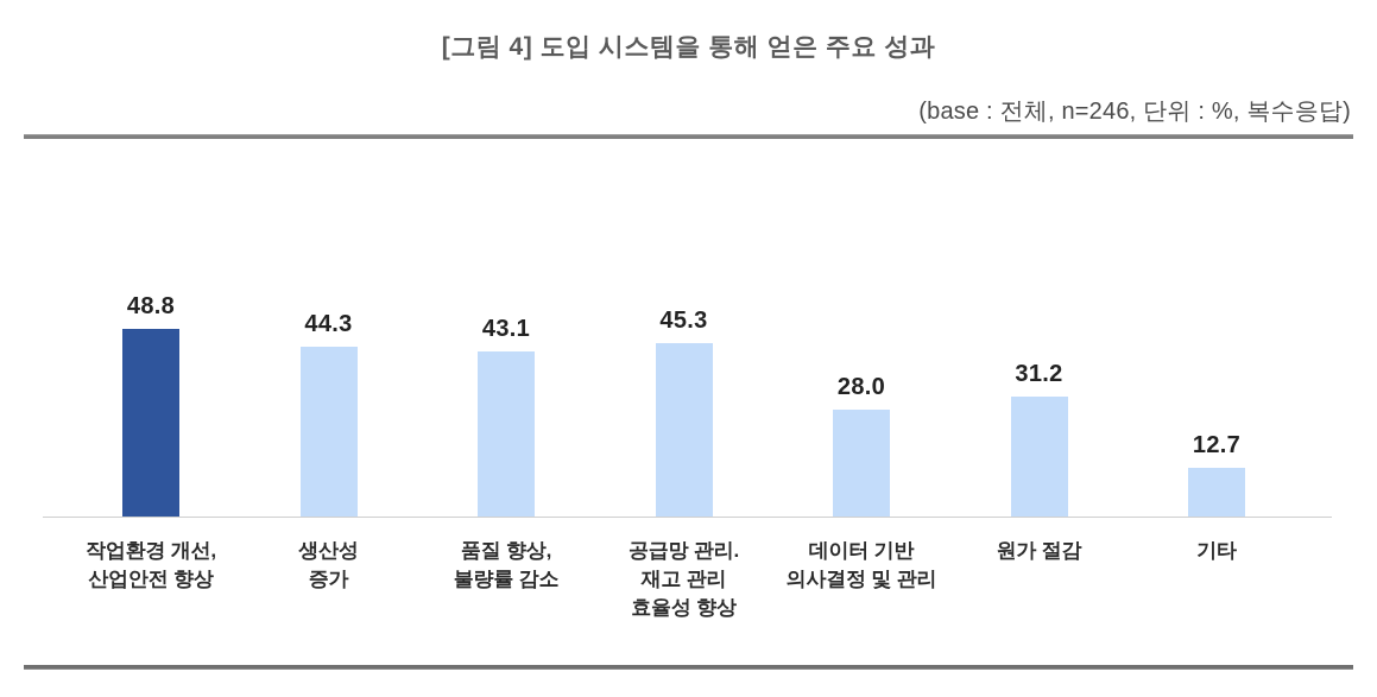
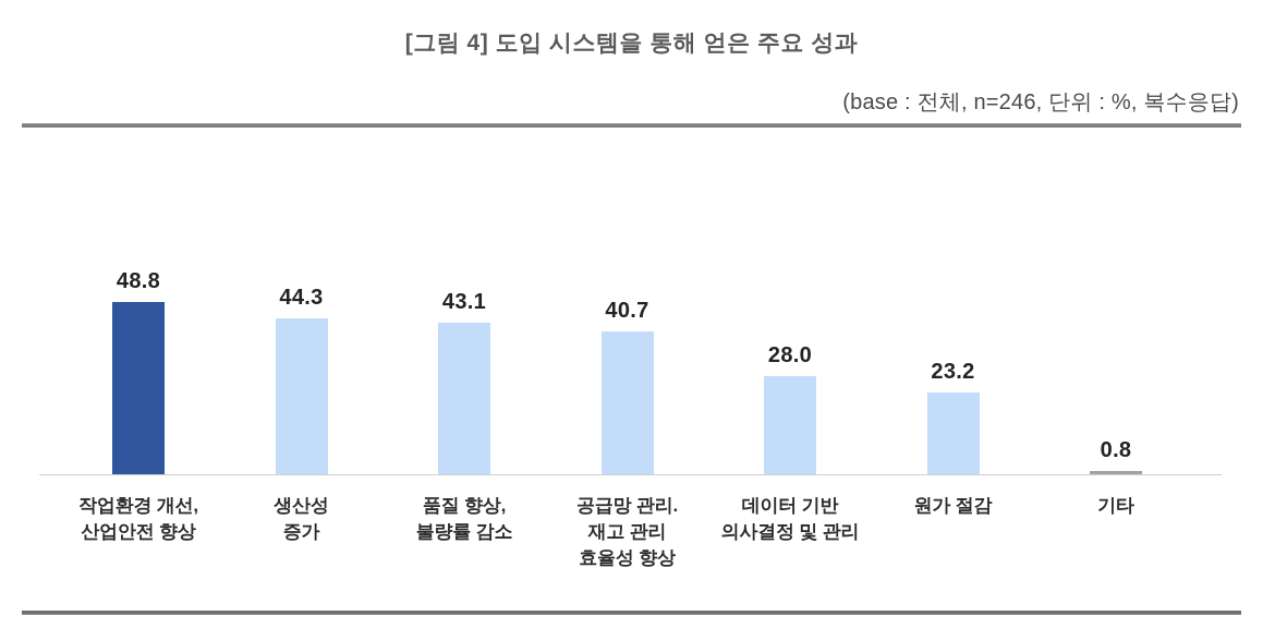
공급망 관리. 재고 관리 효율성 향상: 45.3 -> 40.7
원가 절감: 31.2 -> 23.2
기타: 12.7 -> 0.8
